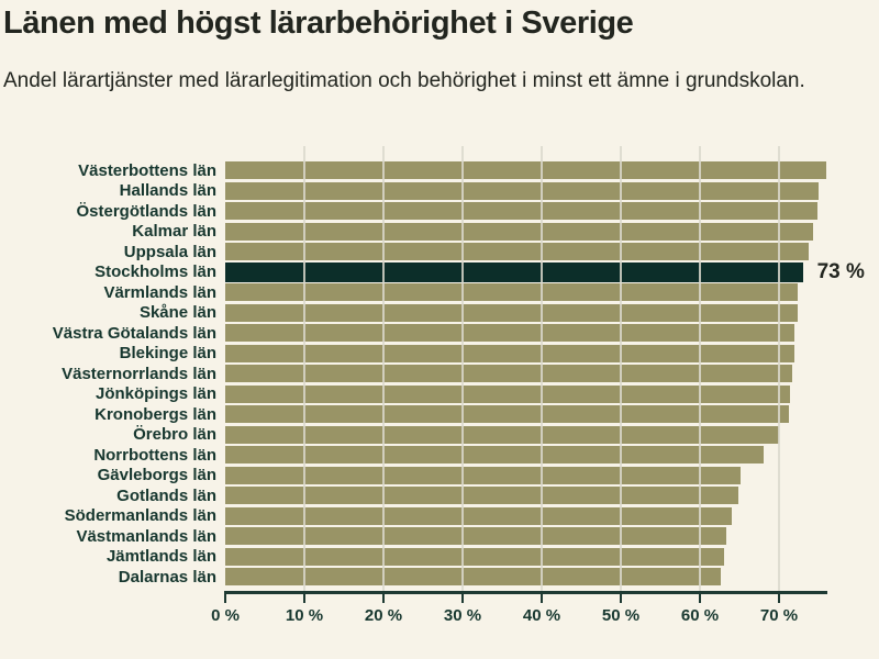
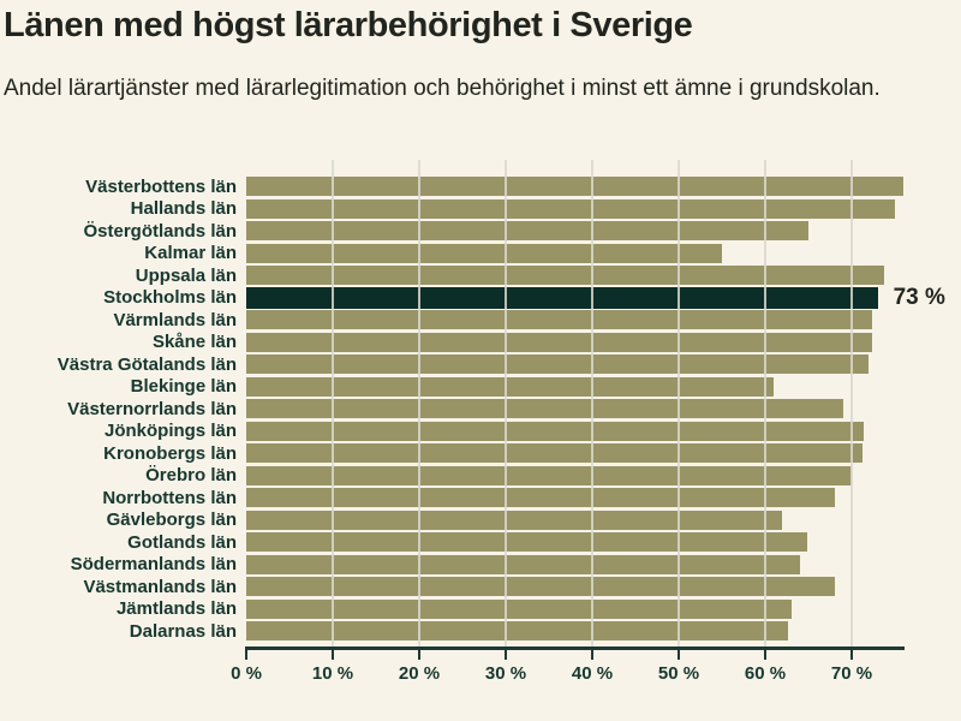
Östergötlands län: 75% -> 65%
Kalmar län: 74% -> 55%
Blekinge län: 72% -> 61%
Västernorrlands län: 72% -> 69%
Gävleborgs län: 65% -> 62%
Västmanlands län: 63% -> 68%
